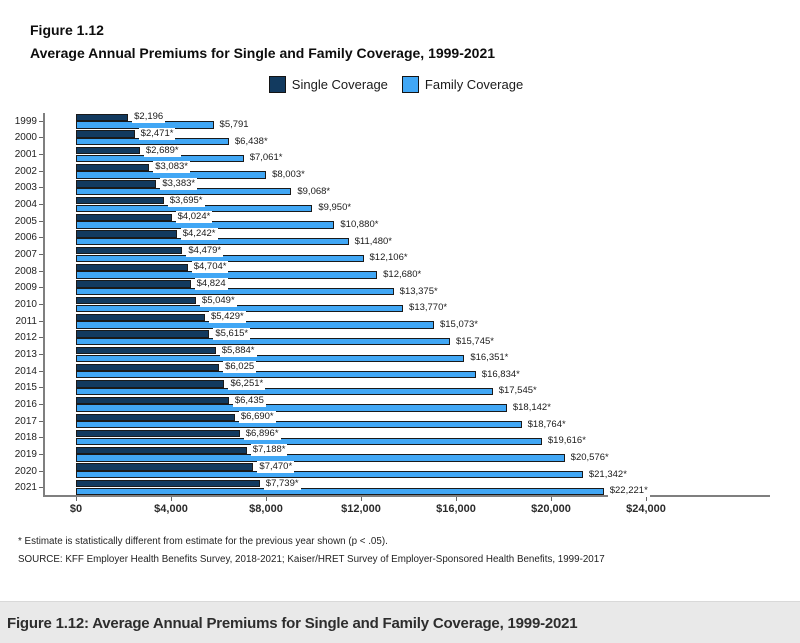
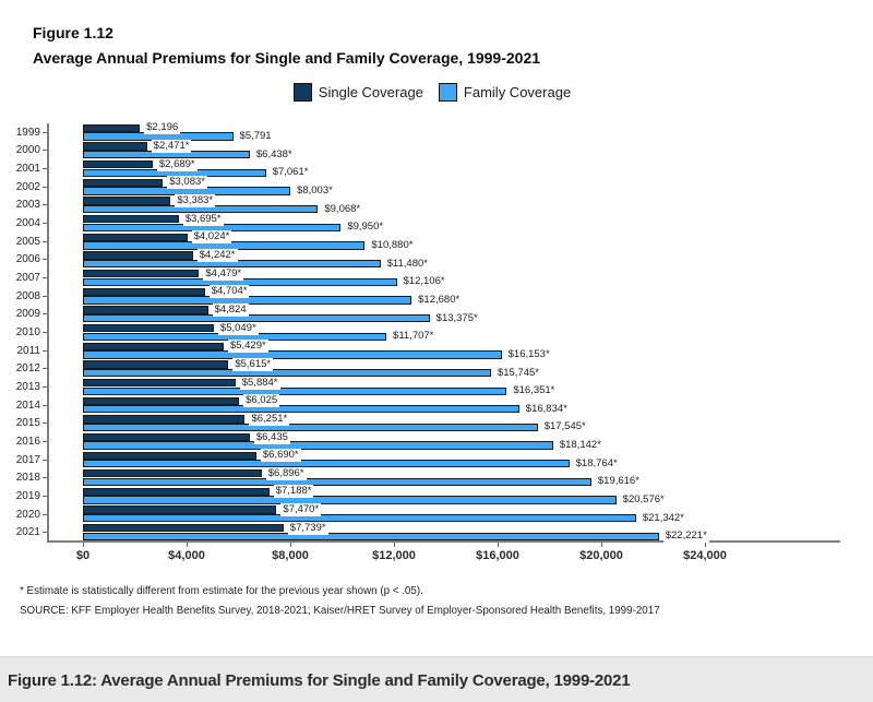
Family Coverage/2010: 13,770 -> 11,707
Family Coverage/2011: 15,073 -> 16,153
